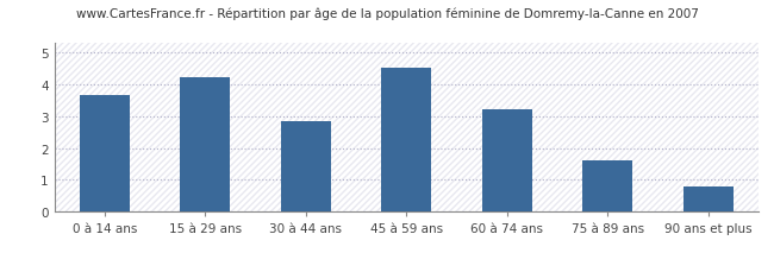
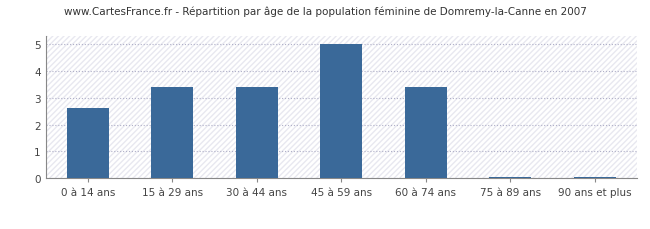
0 à 14 ans: 3.65 -> 2.60
15 à 29 ans: 4.20 -> 3.40
30 à 44 ans: 2.85 -> 3.40
45 à 59 ans: 4.50 -> 5.00
60 à 74 ans: 3.20 -> 3.40
75 à 89 ans: 1.60 -> 0.05
90 ans et plus: 0.80 -> 0.05
